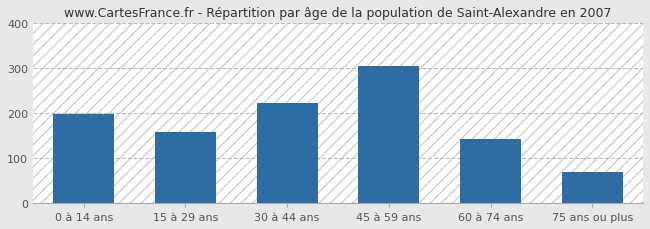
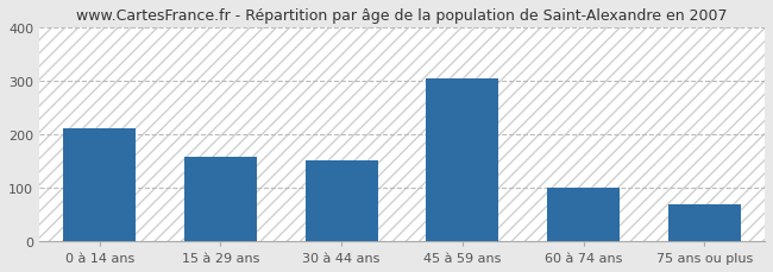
0 à 14 ans: 197 -> 210
30 à 44 ans: 222 -> 150
60 à 74 ans: 143 -> 100
